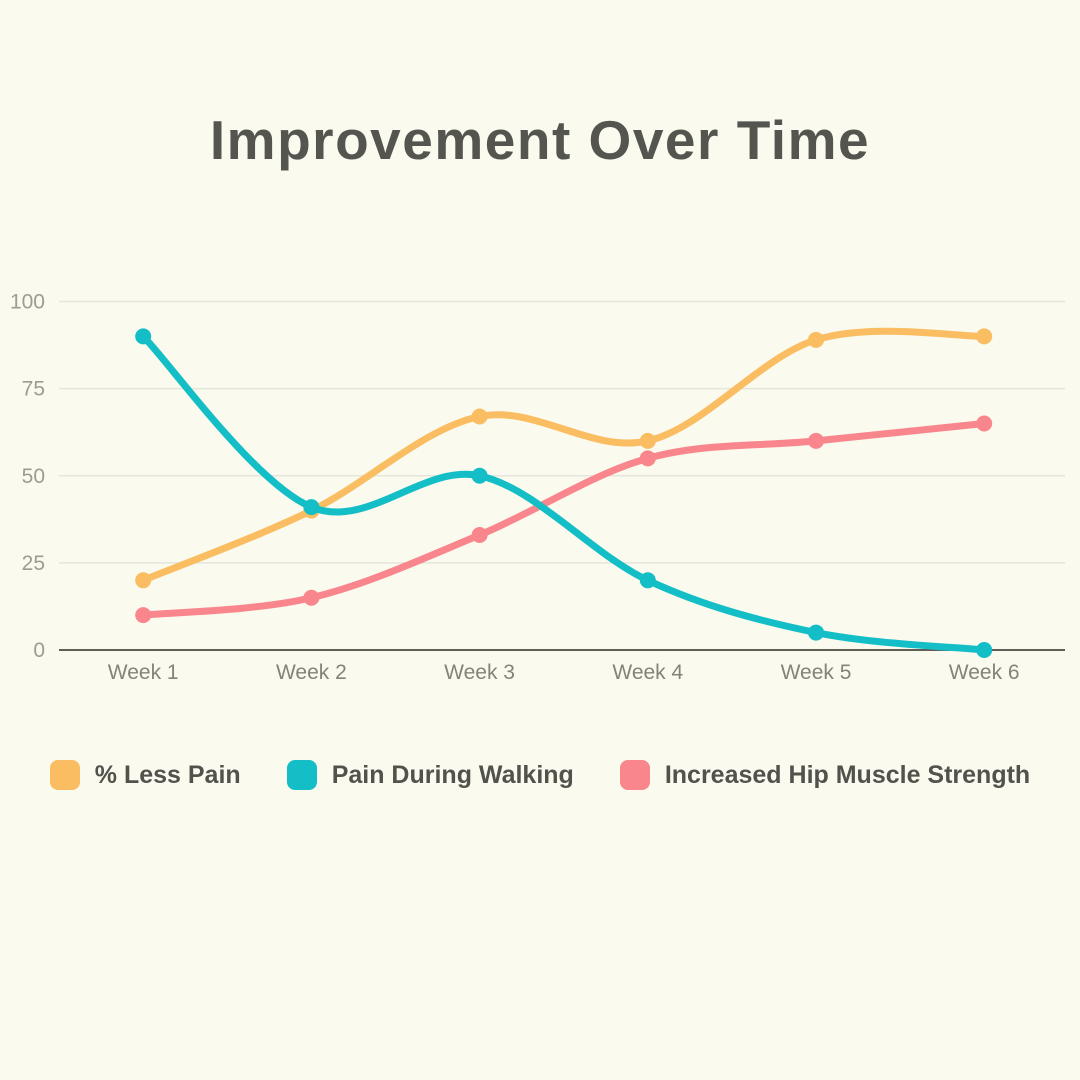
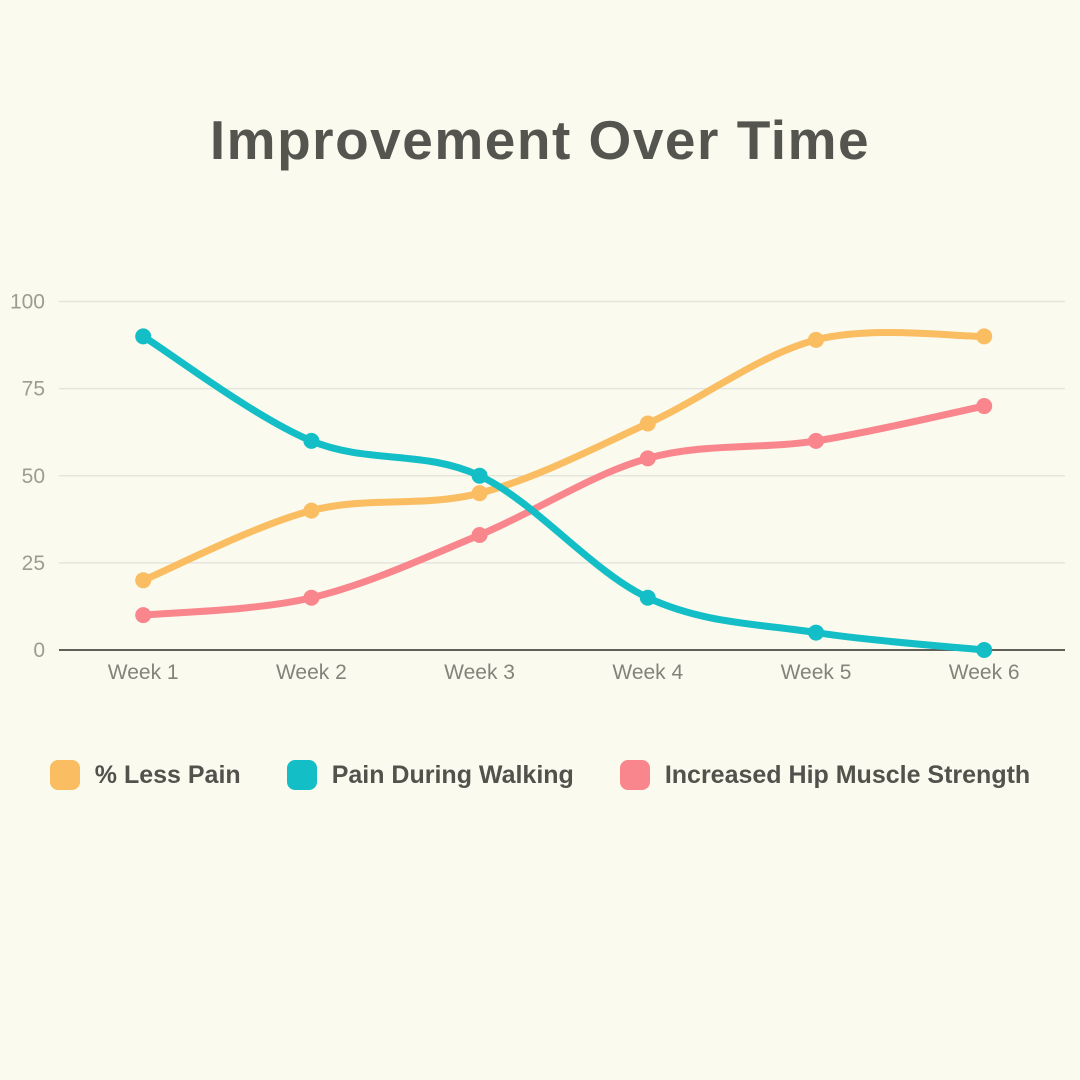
Pain During Walking/Week 2: 41 -> 60
% Less Pain/Week 3: 67 -> 45
% Less Pain/Week 4: 60 -> 65
Pain During Walking/Week 4: 20 -> 15
Increased Hip Muscle Strength/Week 6: 65 -> 70
